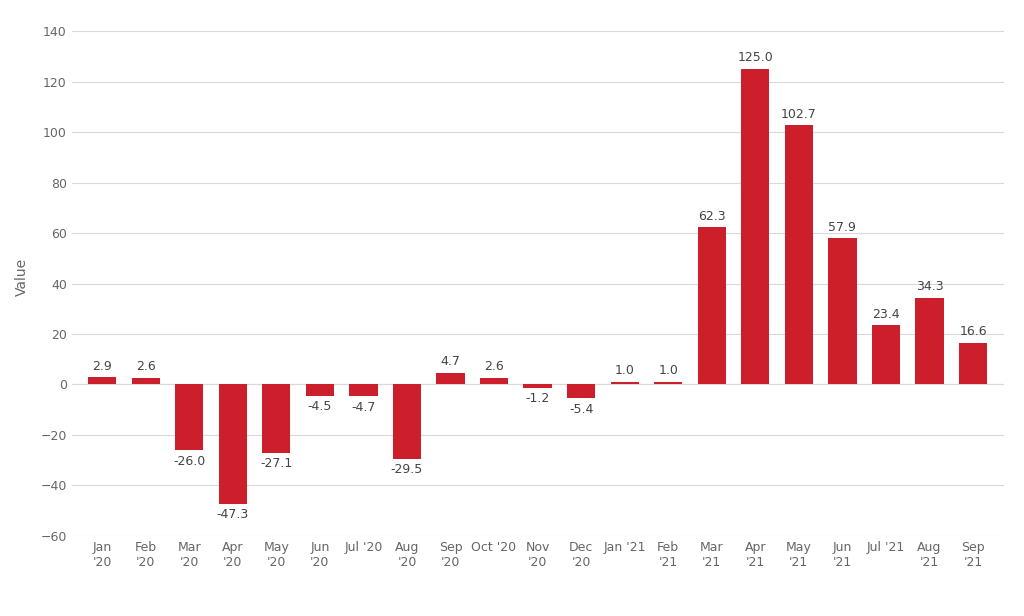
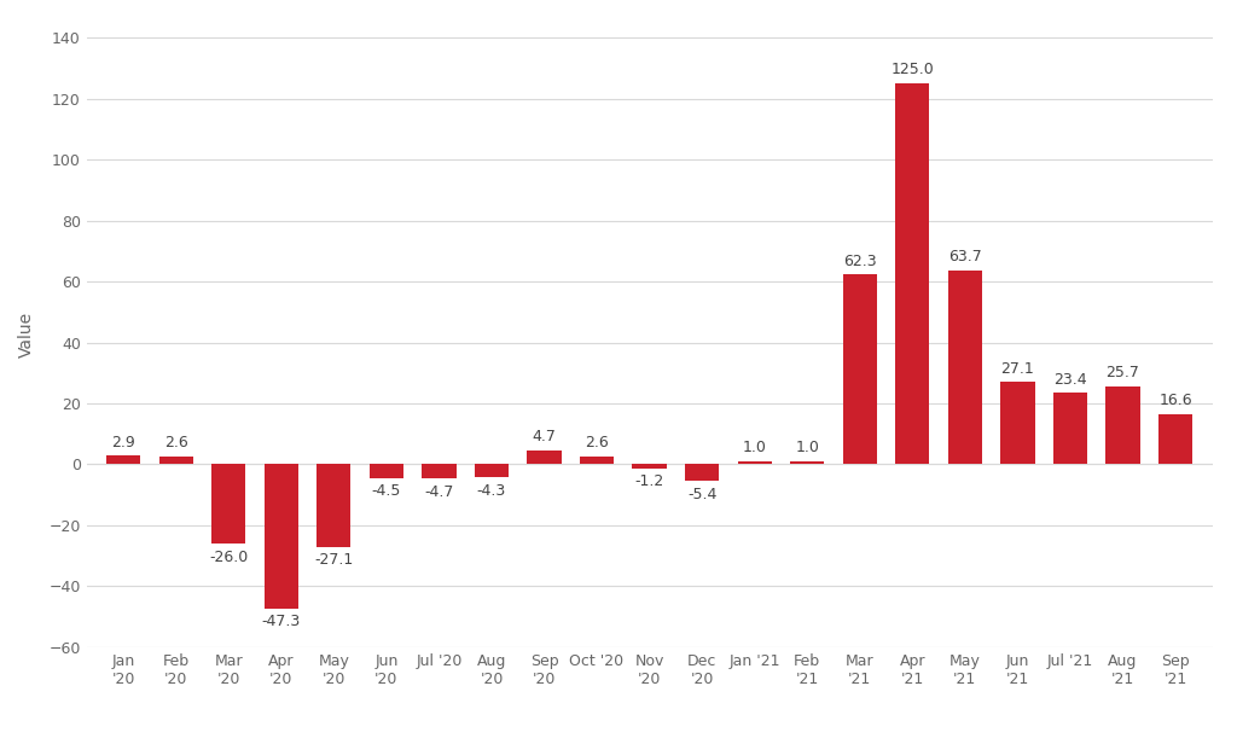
Aug '20: -29.5 -> -4.3
May '21: 102.7 -> 63.7
Jun '21: 57.9 -> 27.1
Aug '21: 34.3 -> 25.7
